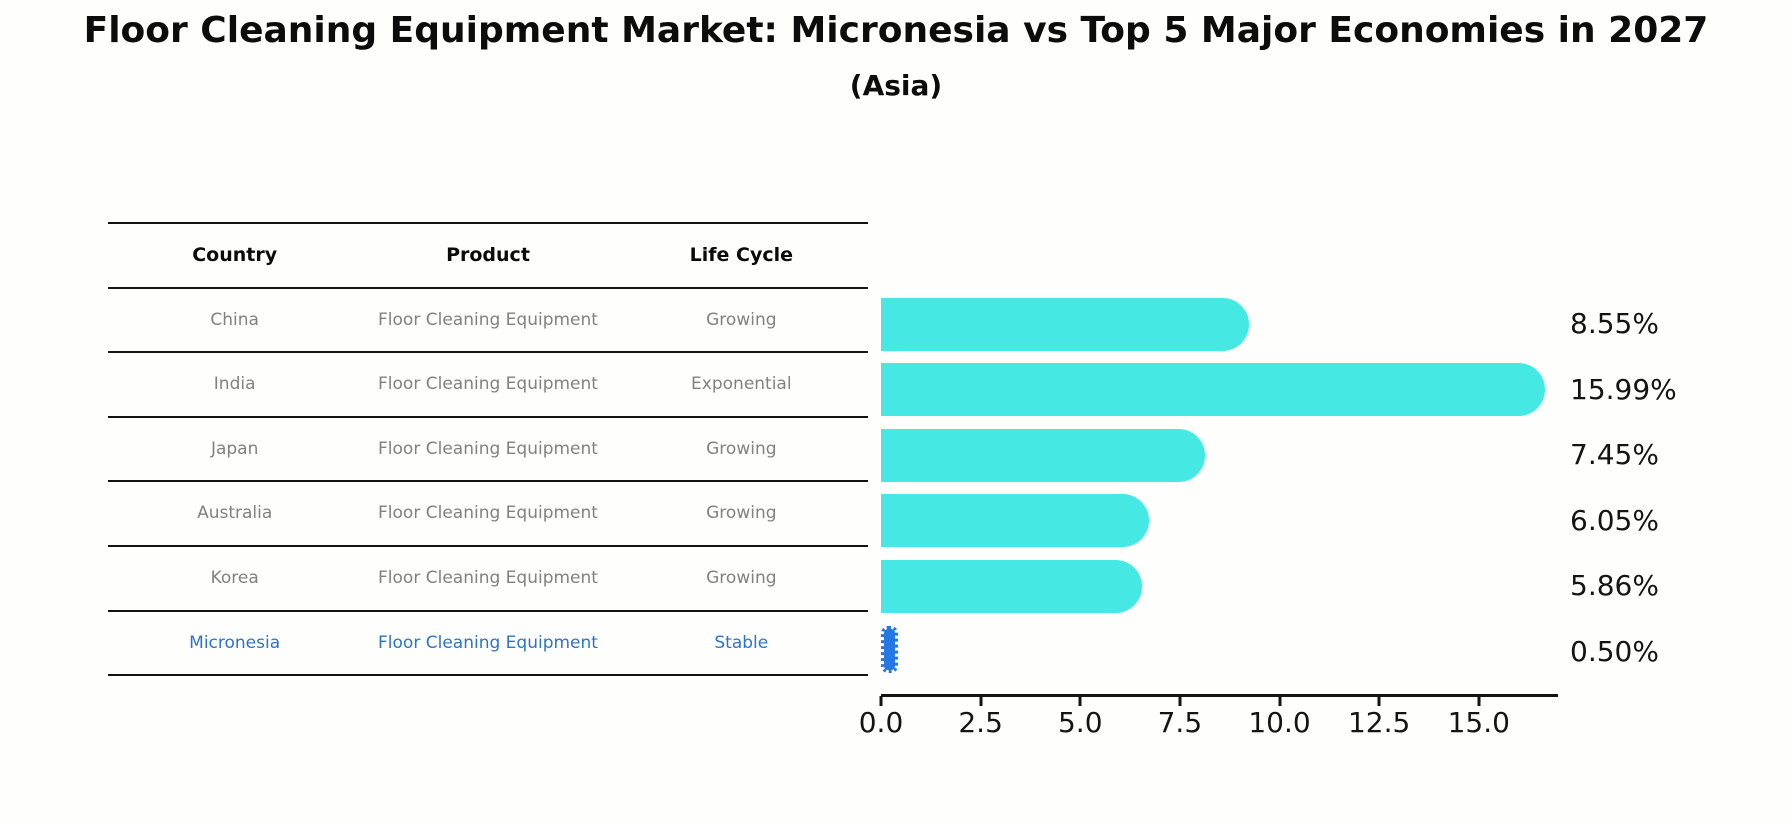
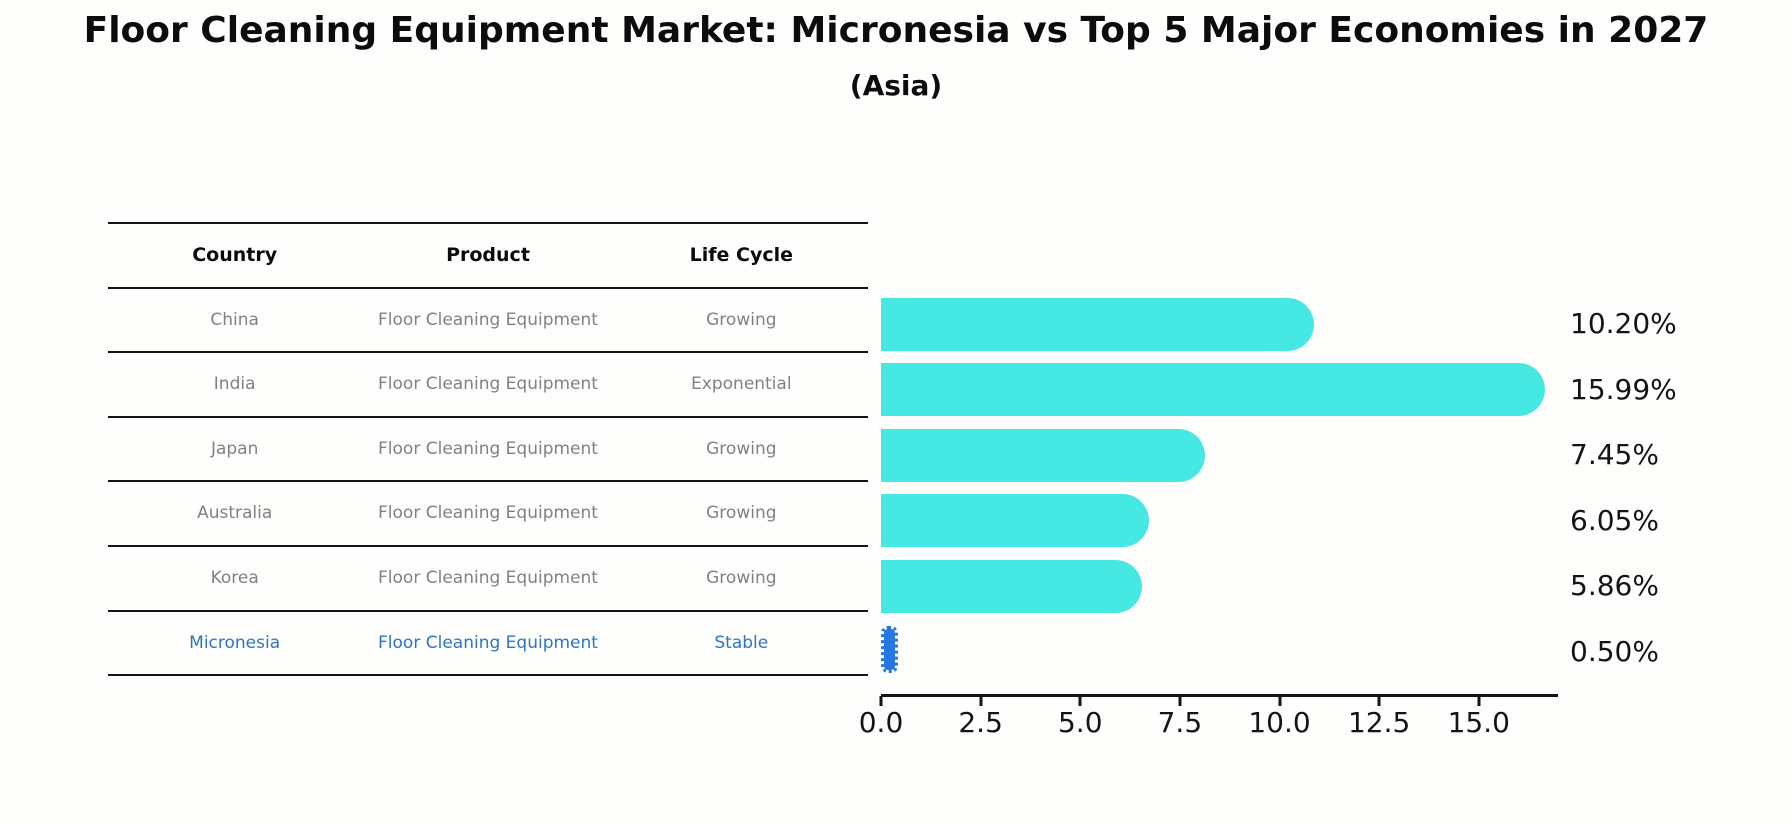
China: 8.55% -> 10.20%
